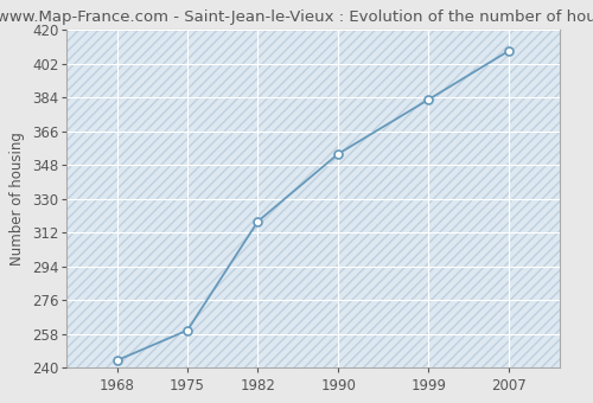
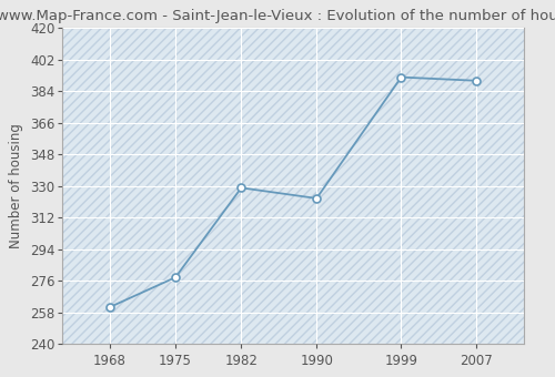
1968: 244 -> 261
1975: 260 -> 278
1982: 318 -> 329
1990: 354 -> 323
1999: 383 -> 392
2007: 409 -> 390
